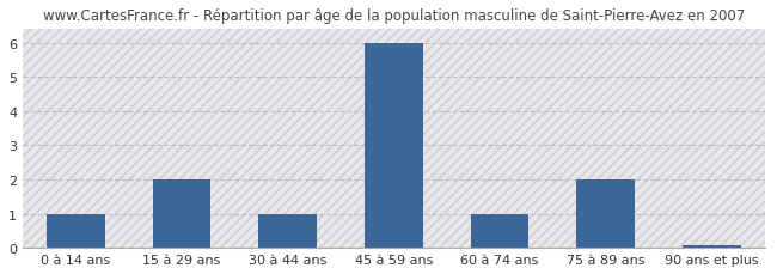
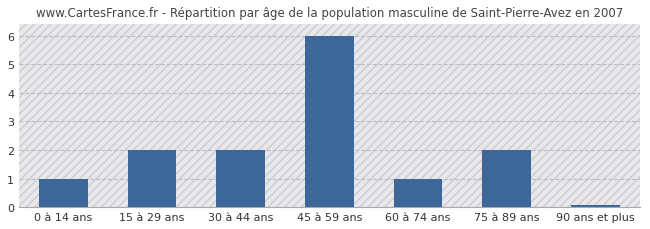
30 à 44 ans: 1.00 -> 2.00
